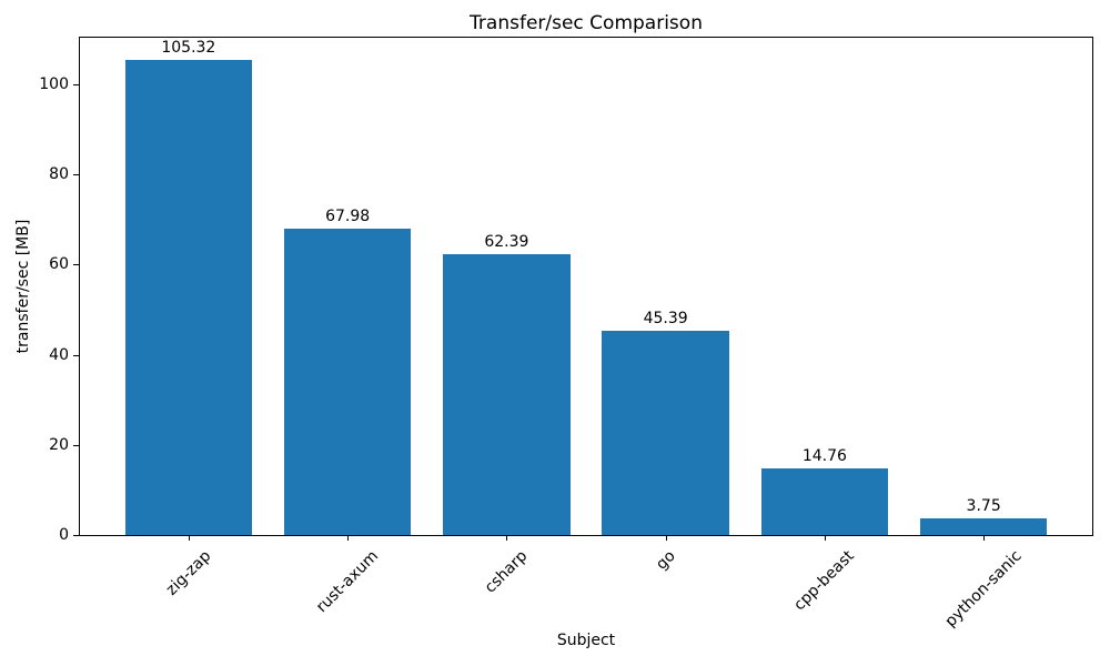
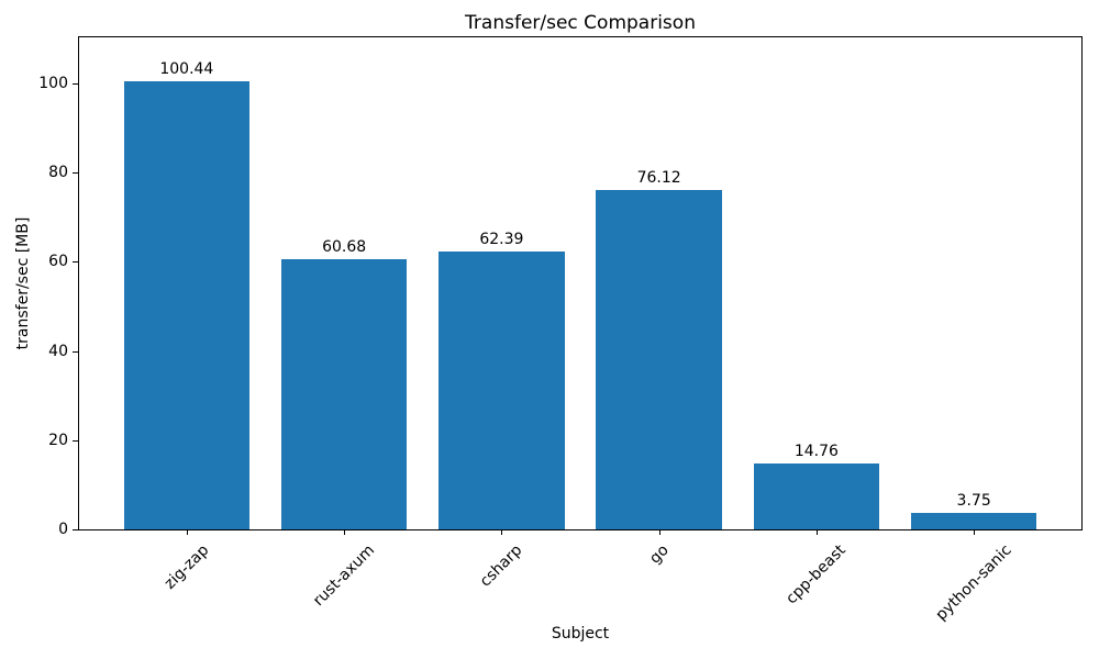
zig-zap: 105.32 -> 100.44
rust-axum: 67.98 -> 60.68
go: 45.39 -> 76.12
